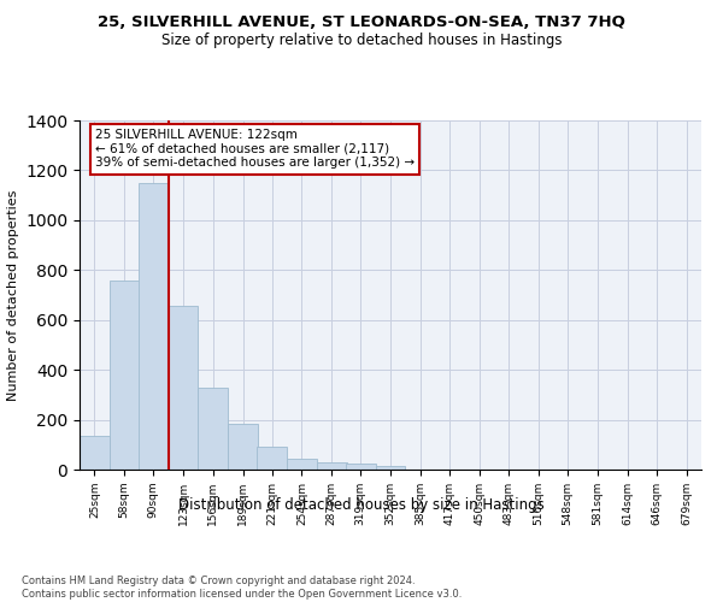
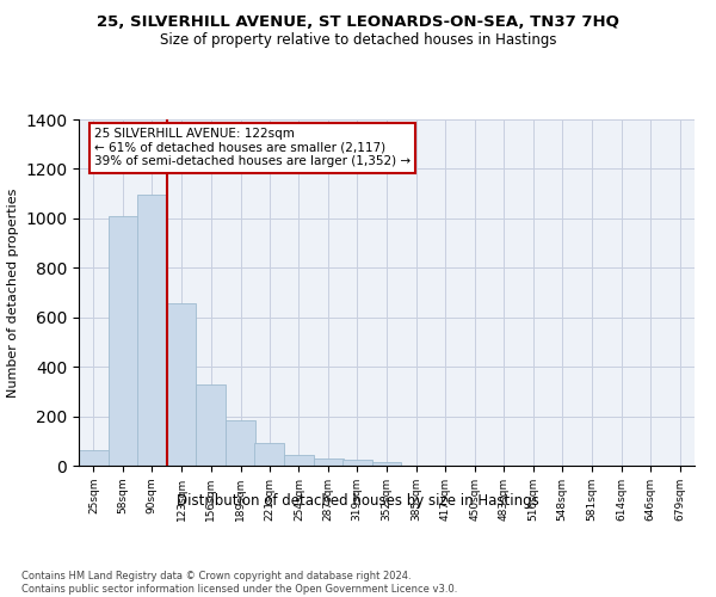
25sqm: 135 -> 65
58sqm: 760 -> 1010
90sqm: 1150 -> 1095
